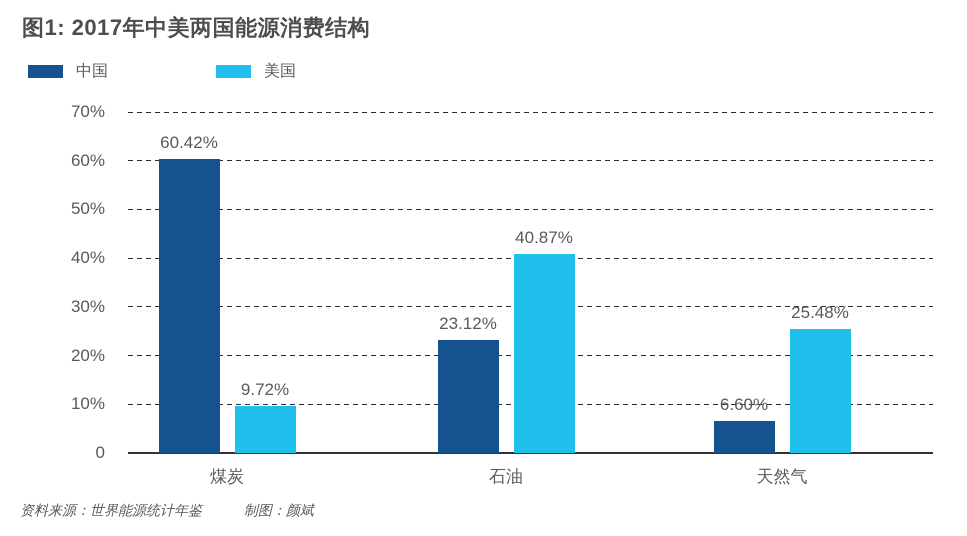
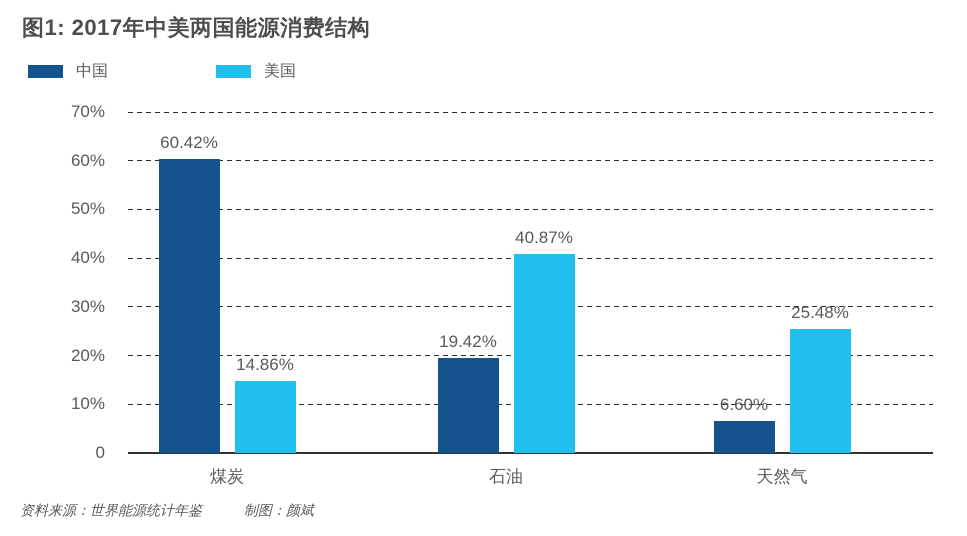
美国/煤炭: 9.72% -> 14.86%
中国/石油: 23.12% -> 19.42%
